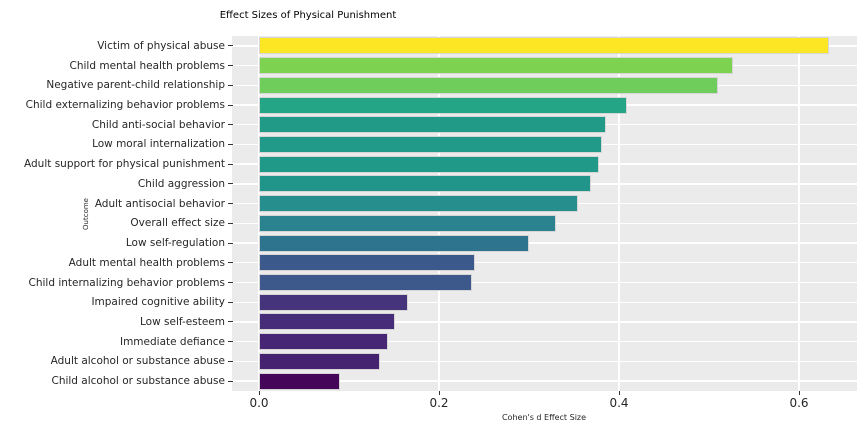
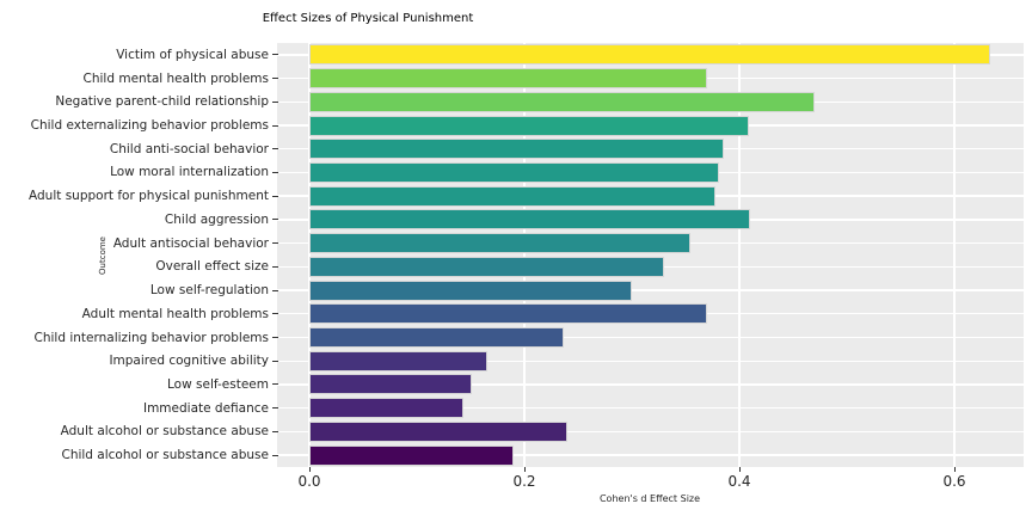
Child mental health problems: 0.53 -> 0.37
Negative parent-child relationship: 0.51 -> 0.47
Child aggression: 0.37 -> 0.41
Adult mental health problems: 0.24 -> 0.37
Adult alcohol or substance abuse: 0.13 -> 0.24
Child alcohol or substance abuse: 0.09 -> 0.19
